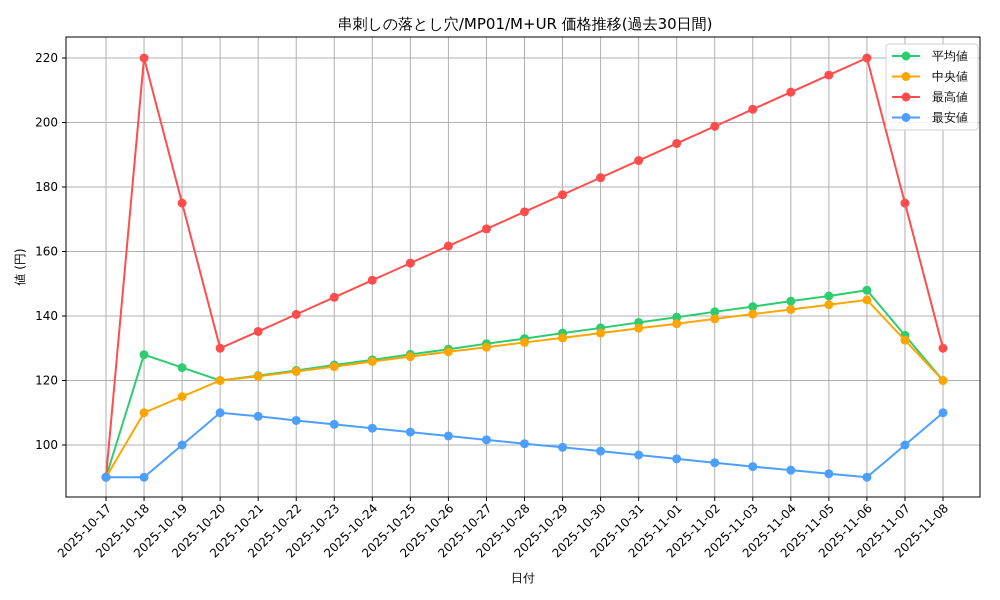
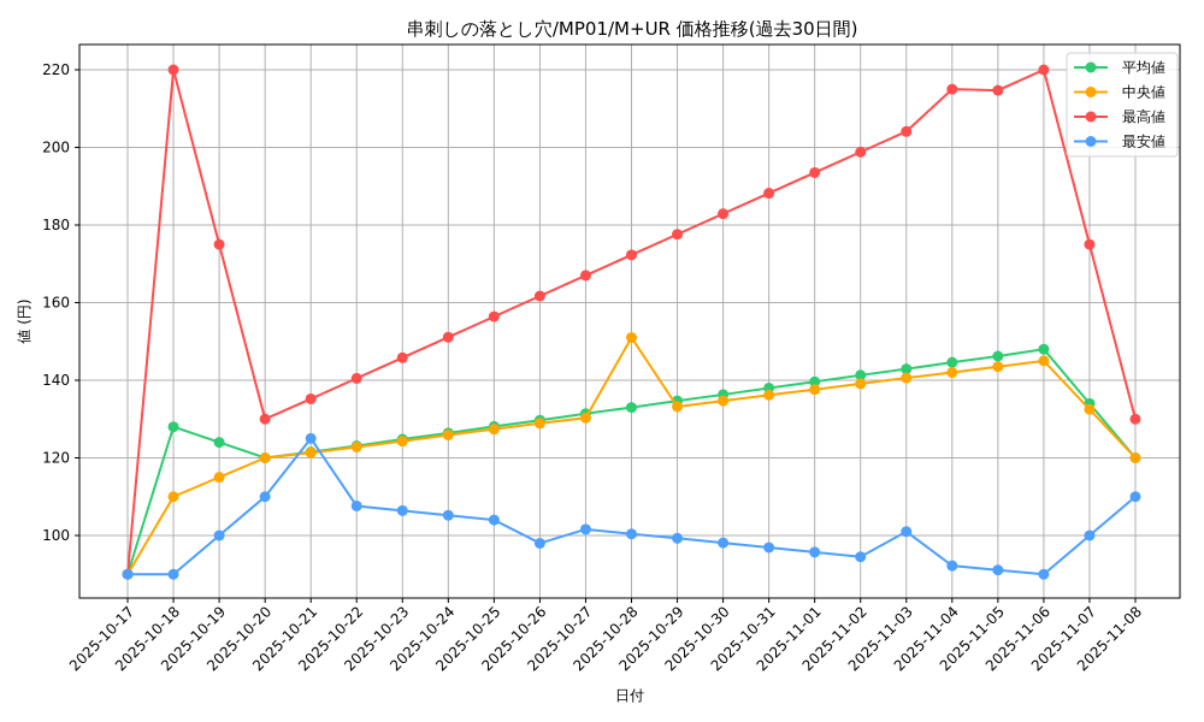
最安値/2025-10-21: 109 -> 125
最安値/2025-10-26: 103 -> 98
中央値/2025-10-28: 132 -> 151
最安値/2025-11-03: 93 -> 101
最高値/2025-11-04: 209 -> 215
